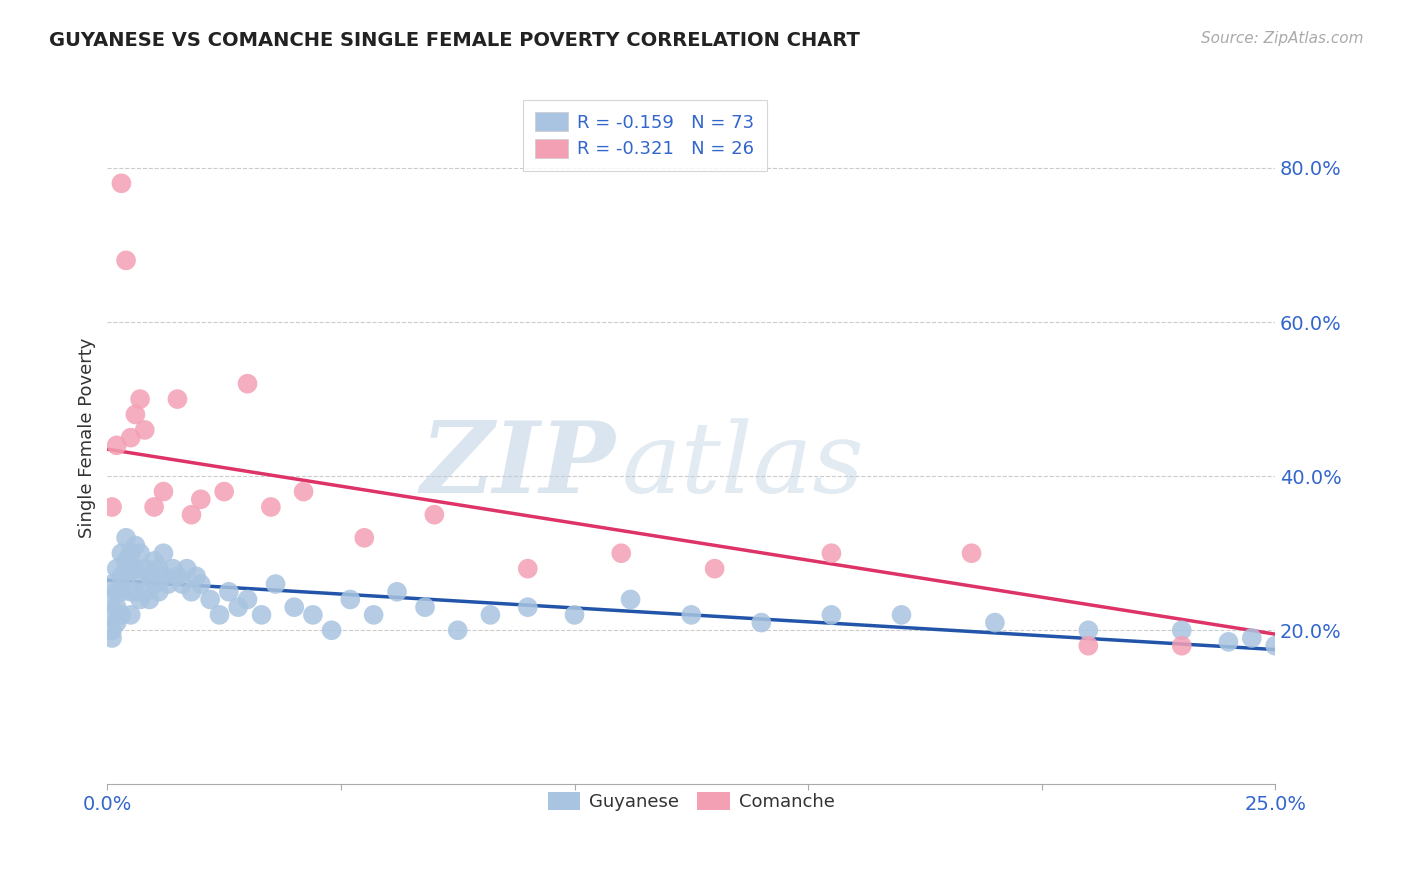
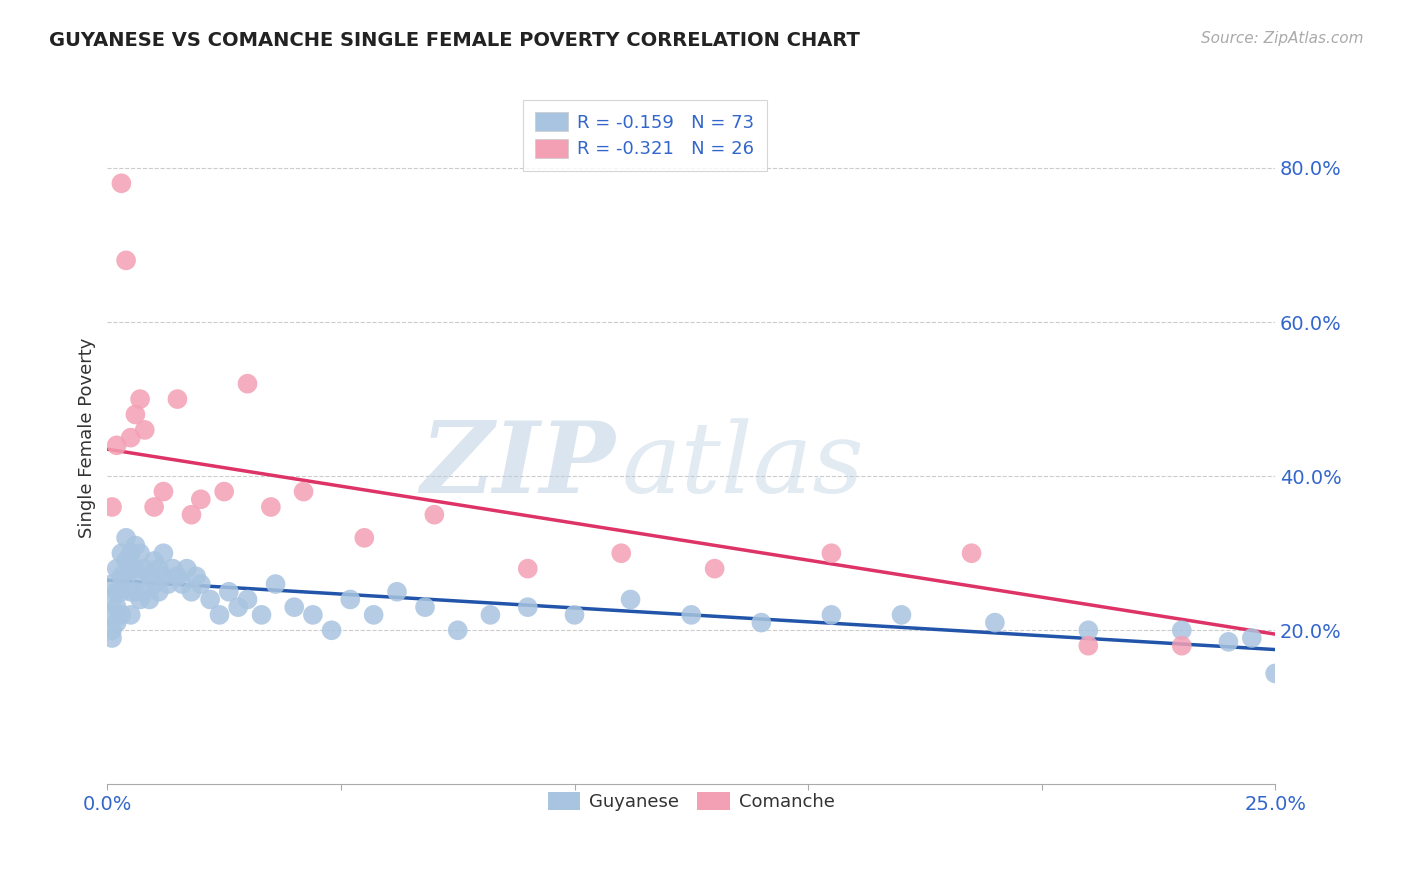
Guyanese/25.0%: 18.0% -> 14.4%
